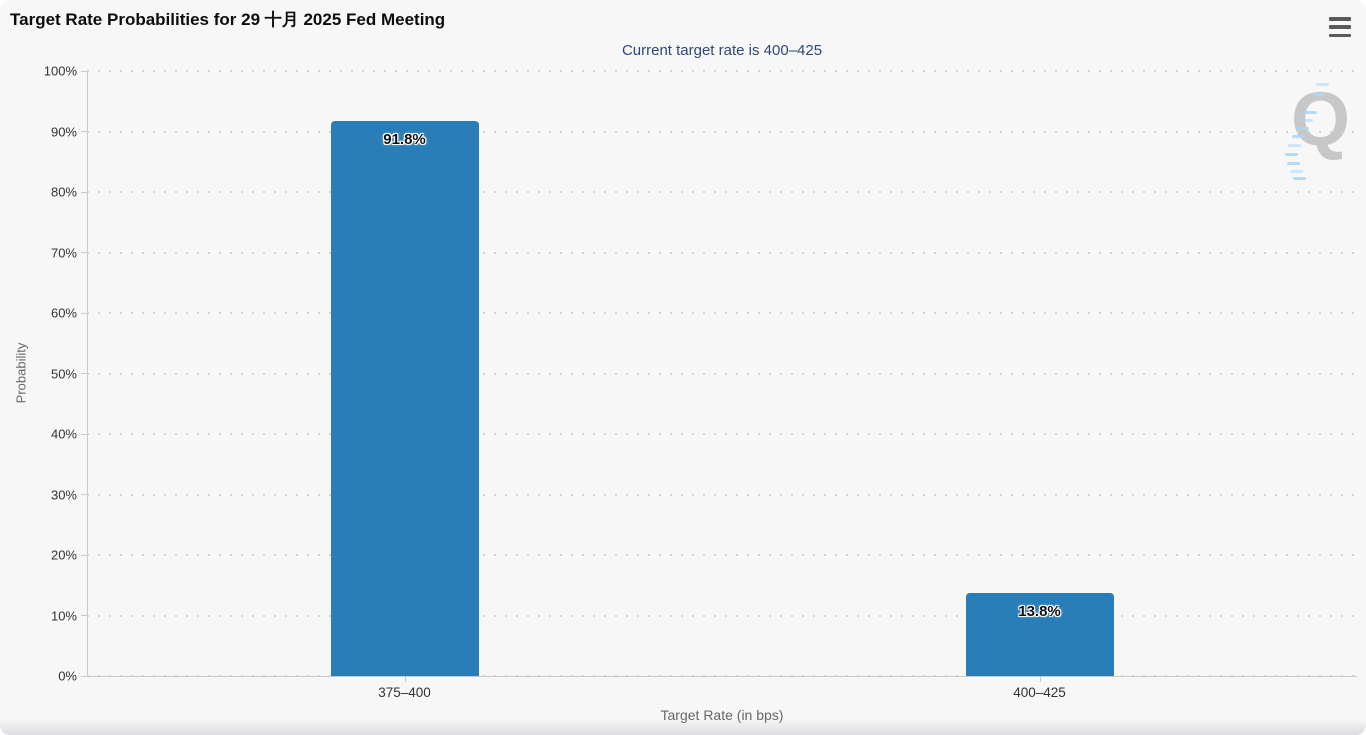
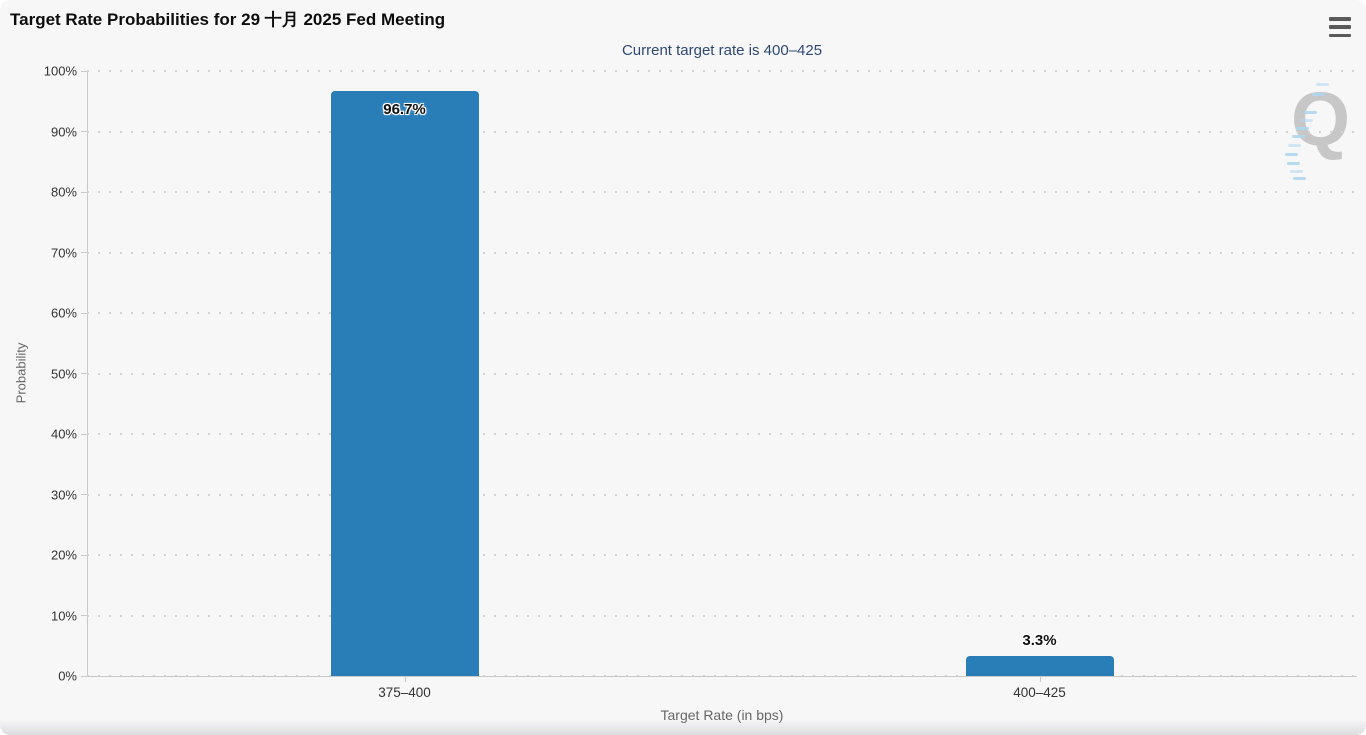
375–400: 91.8% -> 96.7%
400–425: 13.8% -> 3.3%
